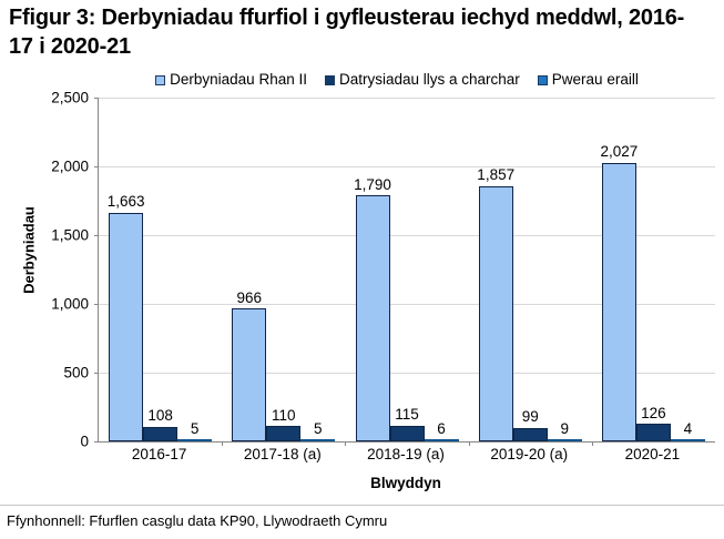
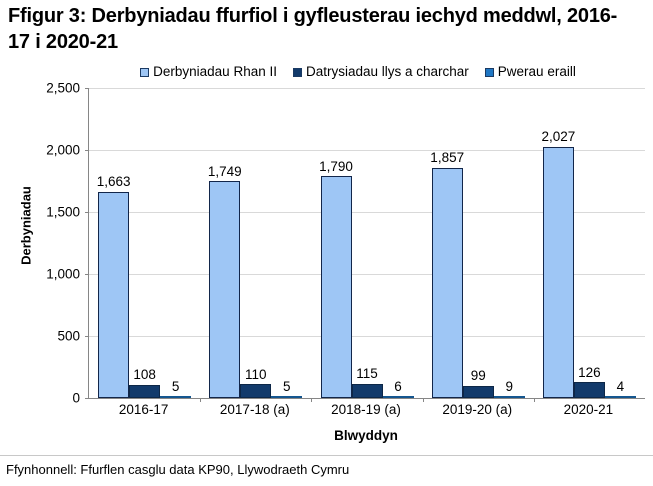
Derbyniadau Rhan II/2017-18 (a): 966 -> 1,749
